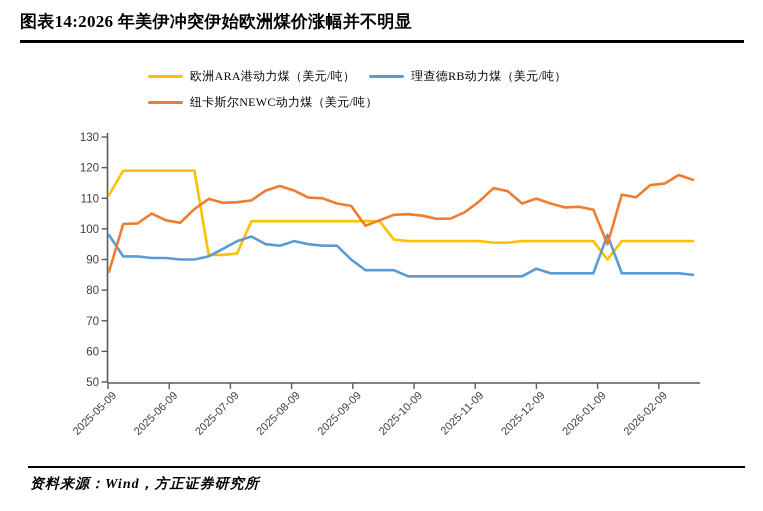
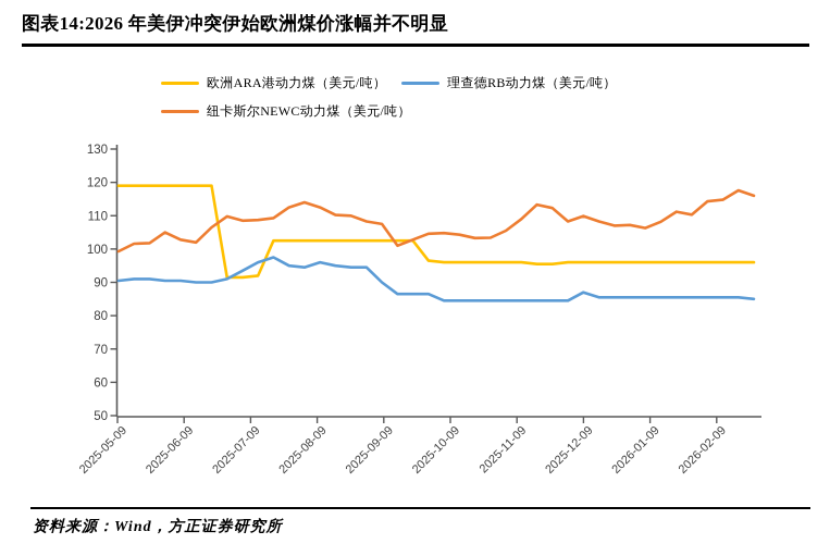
欧洲ARA港动力煤（美元/吨）/2025-05-09: 111 -> 119
理查德RB动力煤（美元/吨）/2025-05-09: 98 -> 90
纽卡斯尔NEWC动力煤（美元/吨）/2025-05-09: 86 -> 99
欧洲ARA港动力煤（美元/吨）/2026-01-09: 90 -> 96
理查德RB动力煤（美元/吨）/2026-01-09: 98 -> 86
纽卡斯尔NEWC动力煤（美元/吨）/2026-01-09: 95 -> 108
